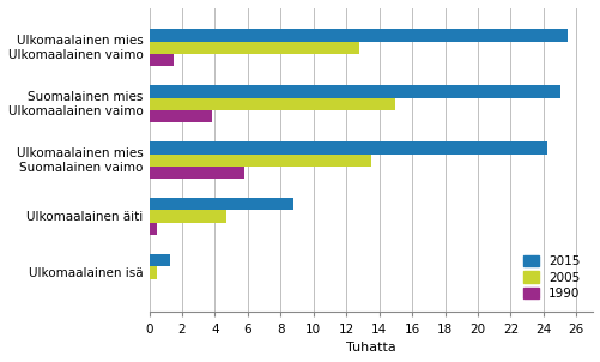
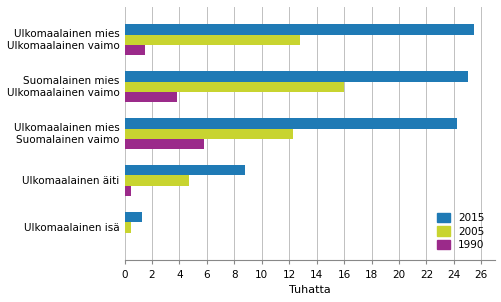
2005/Suomalainen mies Ulkomaalainen vaimo: 15.0 -> 16.0
2005/Ulkomaalainen mies Suomalainen vaimo: 13.5 -> 12.3
